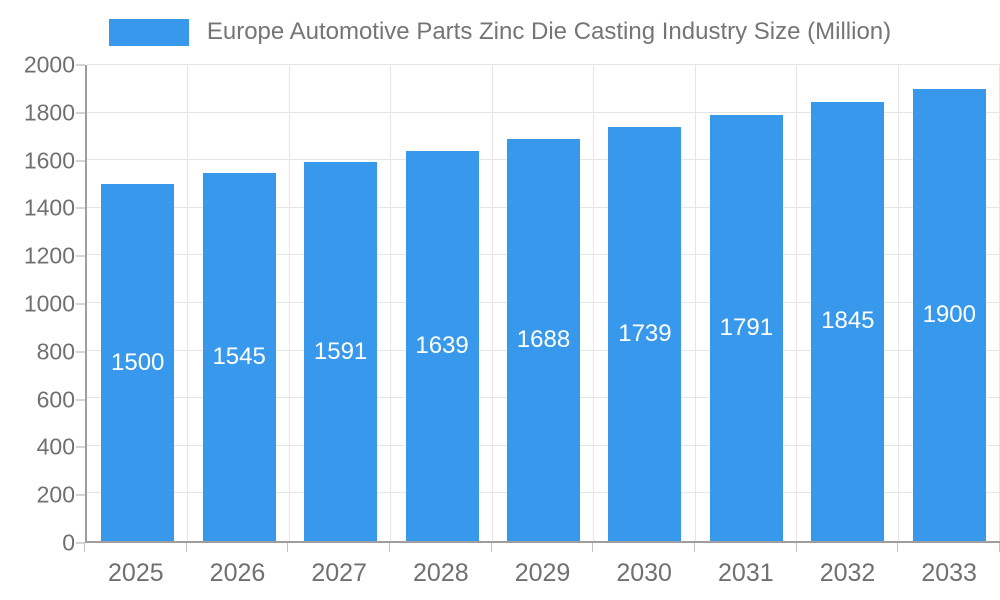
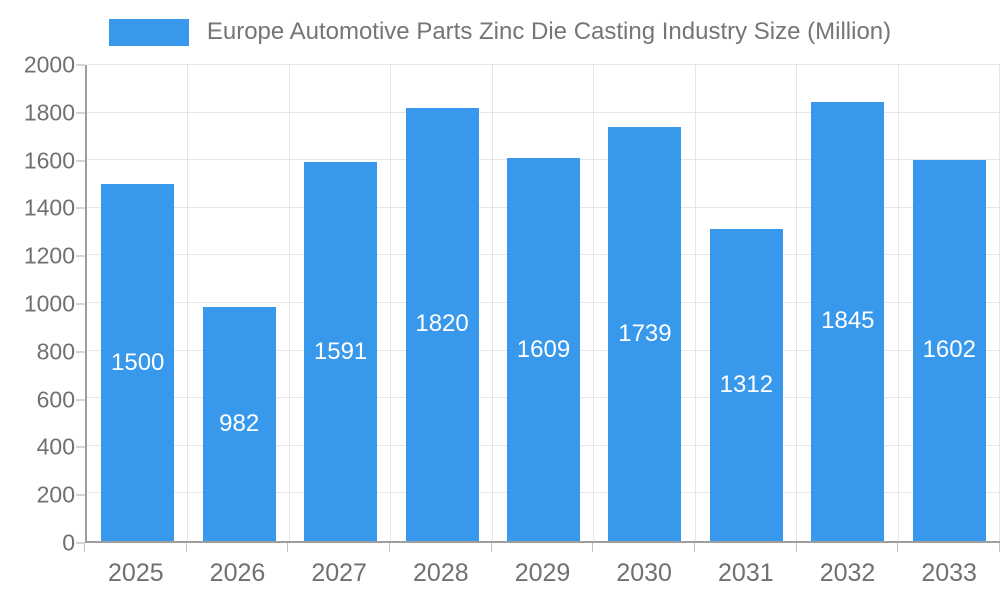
2026: 1545 -> 982
2028: 1639 -> 1820
2029: 1688 -> 1609
2031: 1791 -> 1312
2033: 1900 -> 1602
